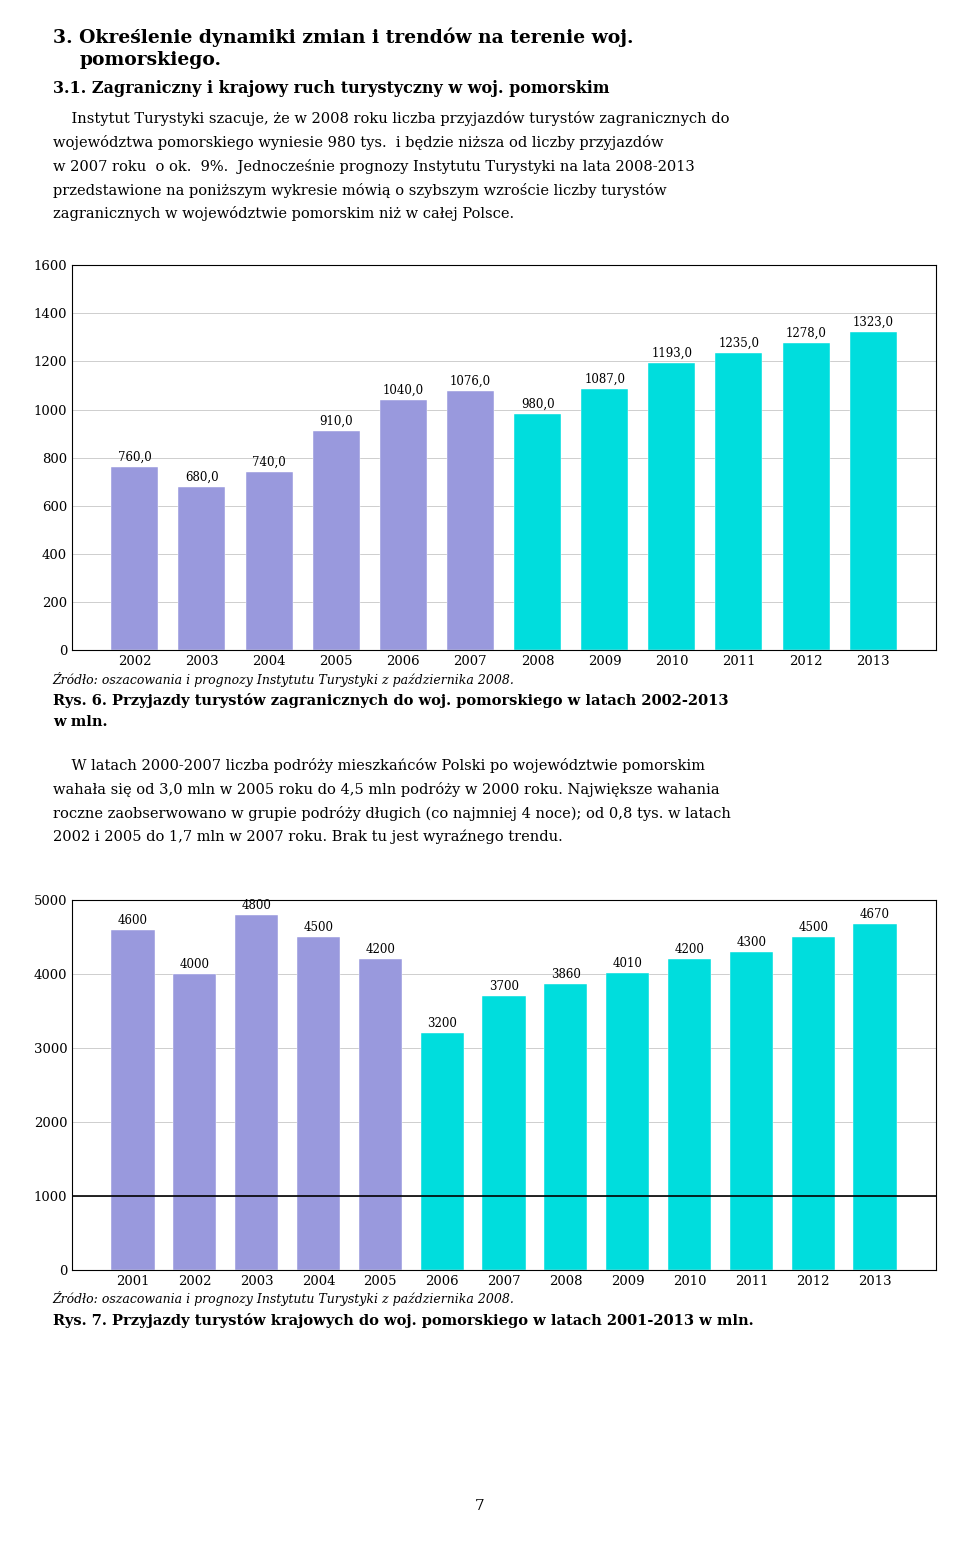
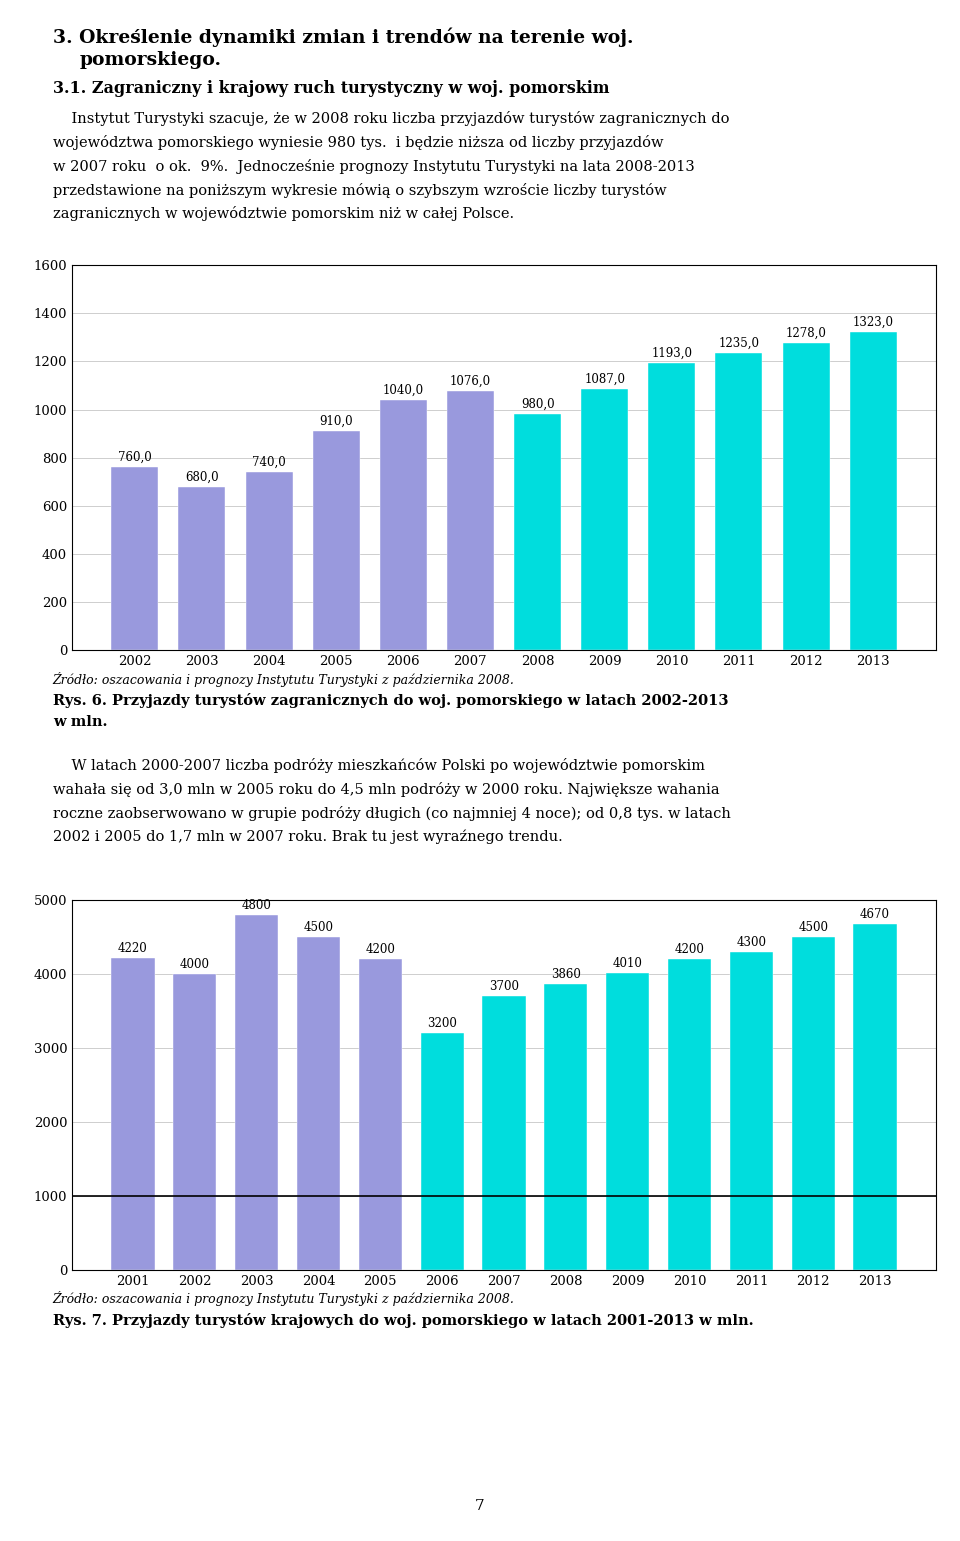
2001: 4600 -> 4220
